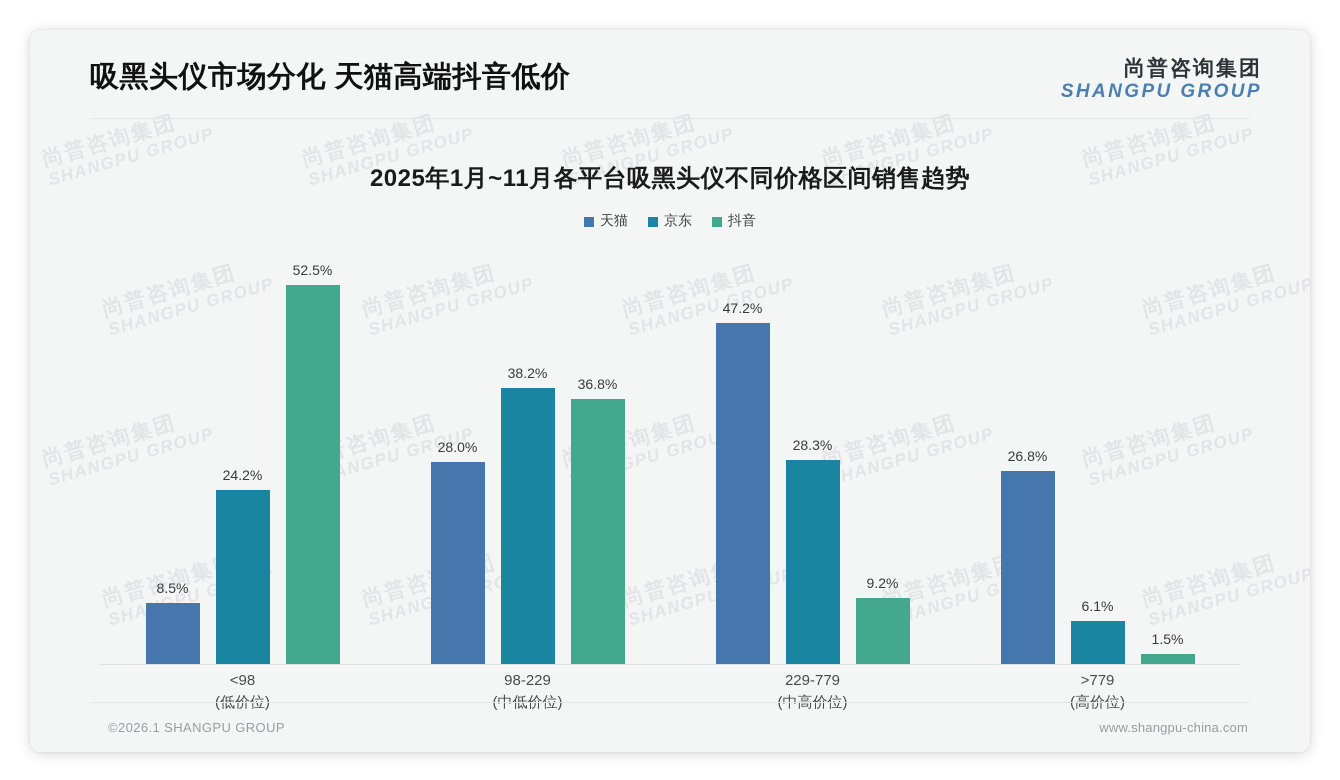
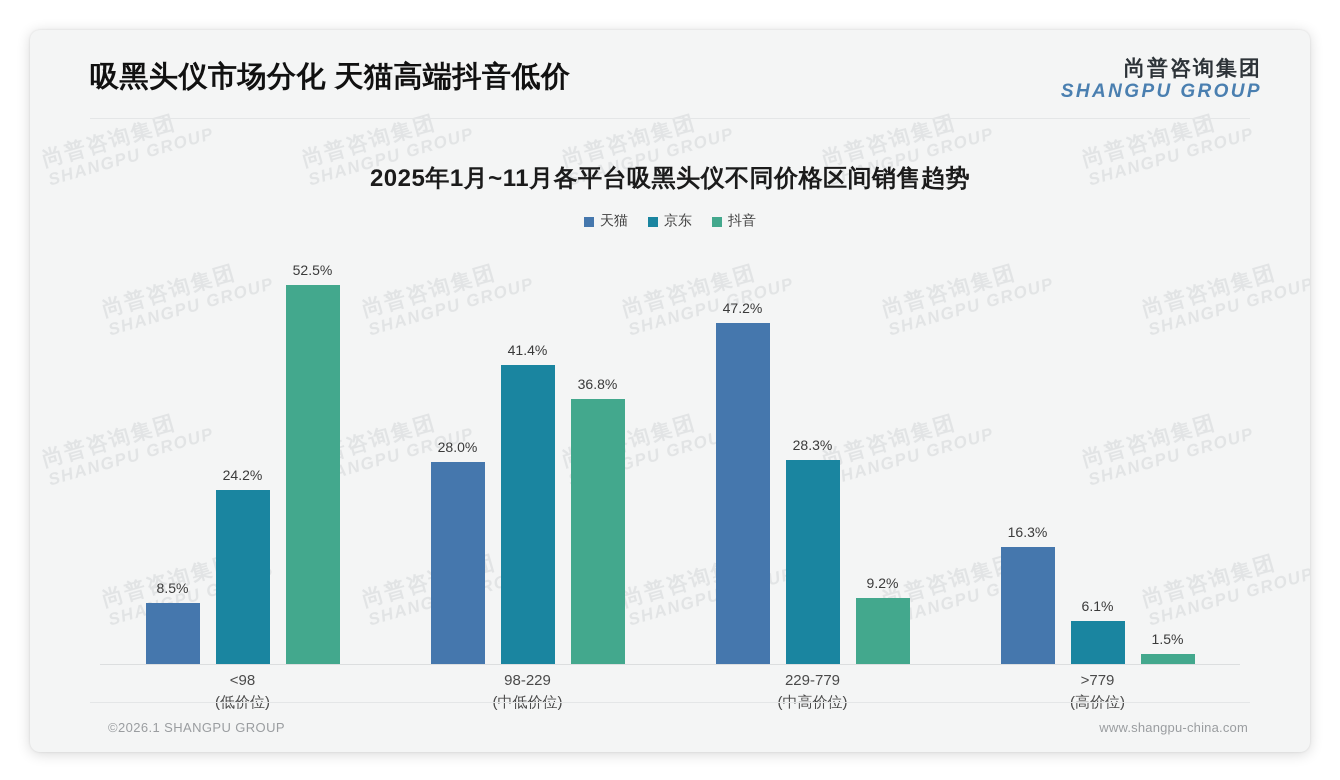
京东/98-229: 38.2% -> 41.4%
天猫/>779: 26.8% -> 16.3%
